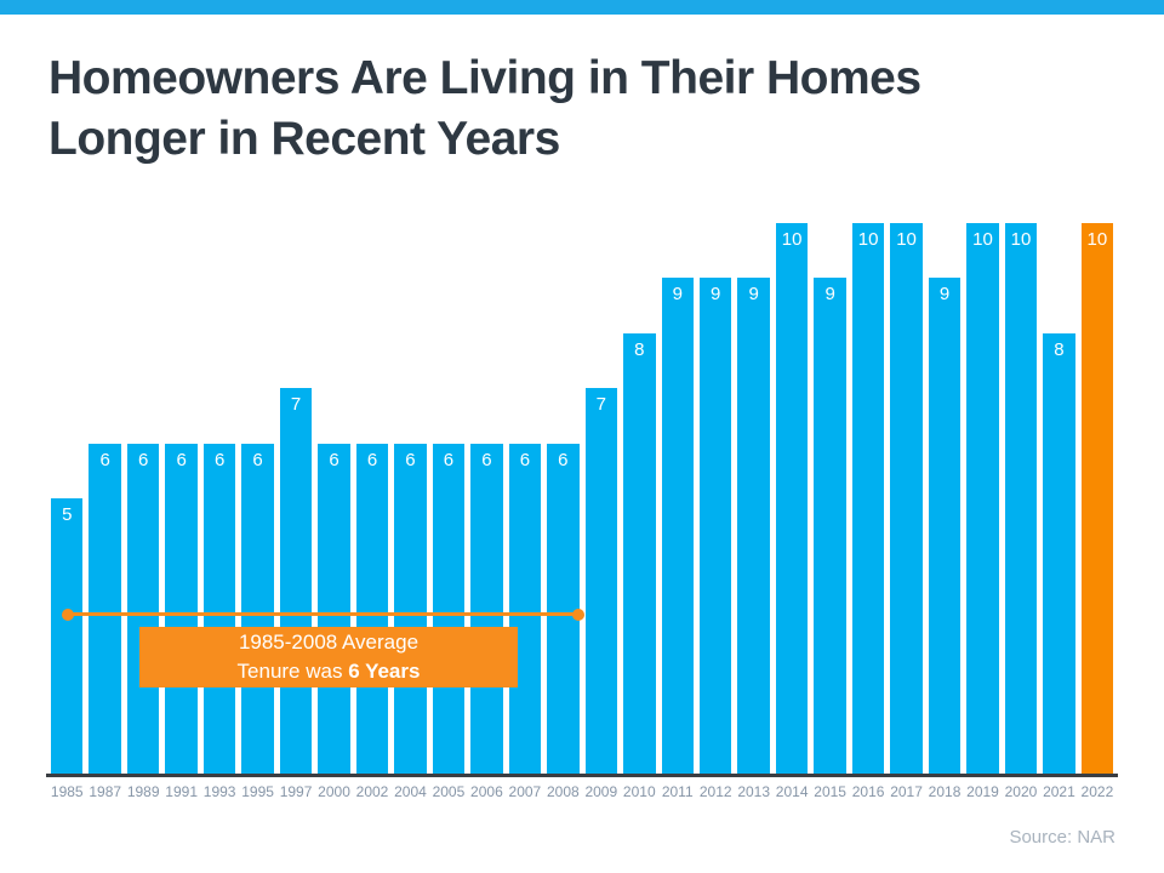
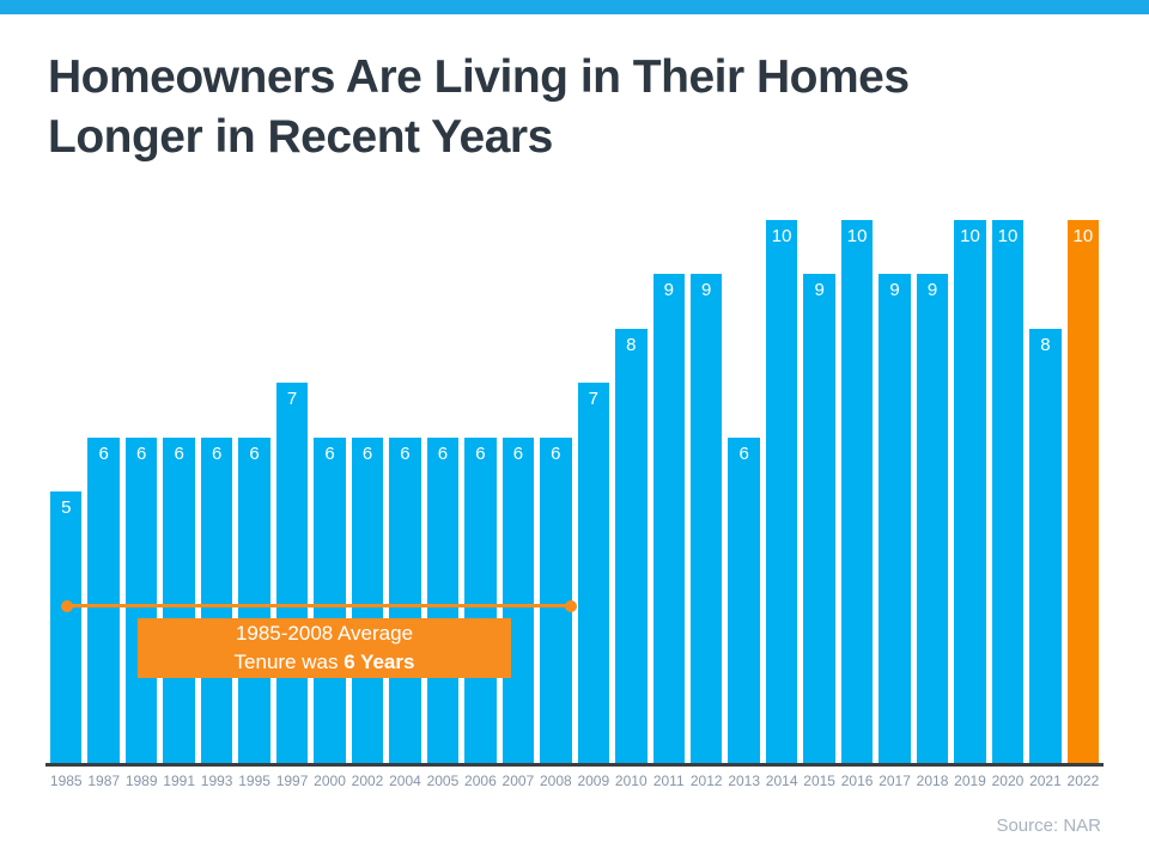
2013: 9 -> 6
2017: 10 -> 9
